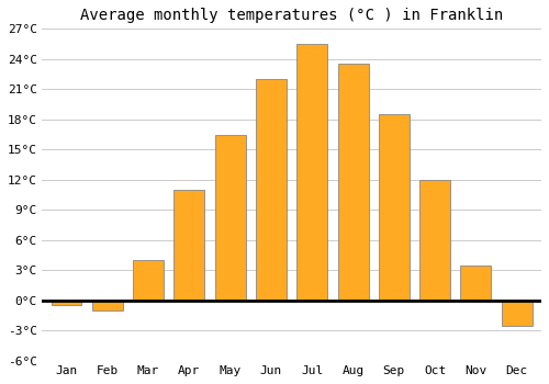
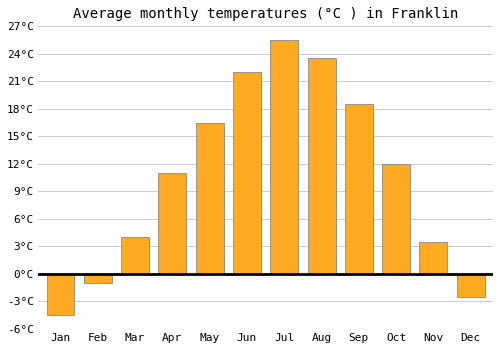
Jan: -0.4°C -> -4.5°C
